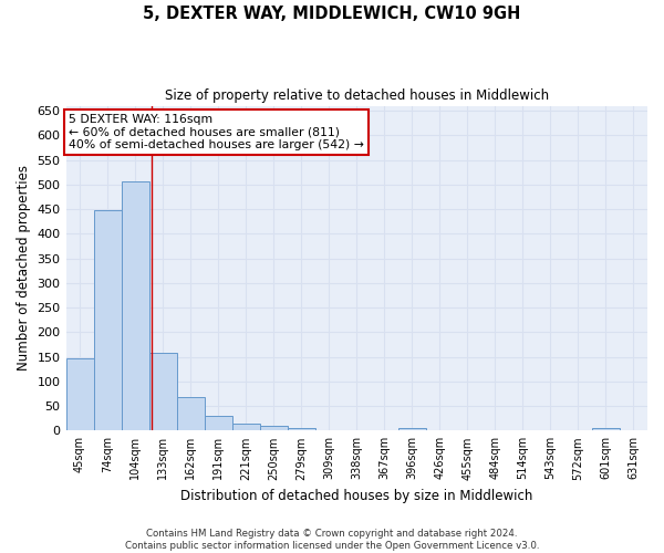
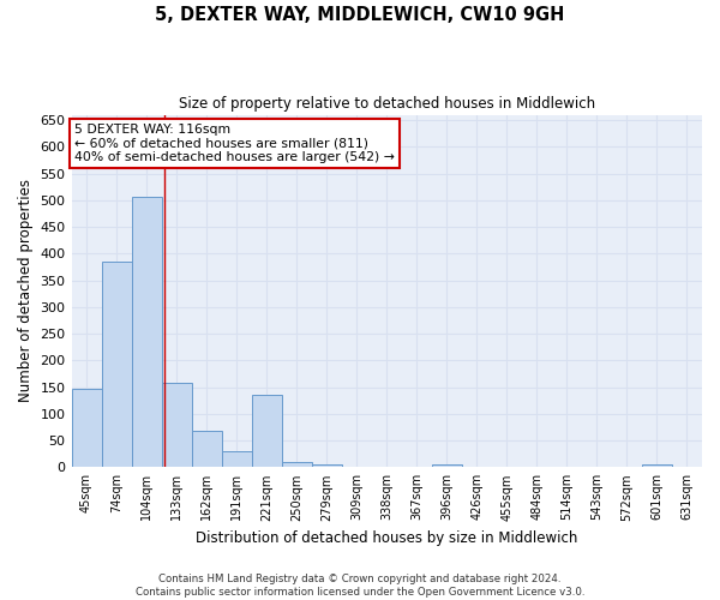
74sqm: 448 -> 385
221sqm: 14 -> 135
